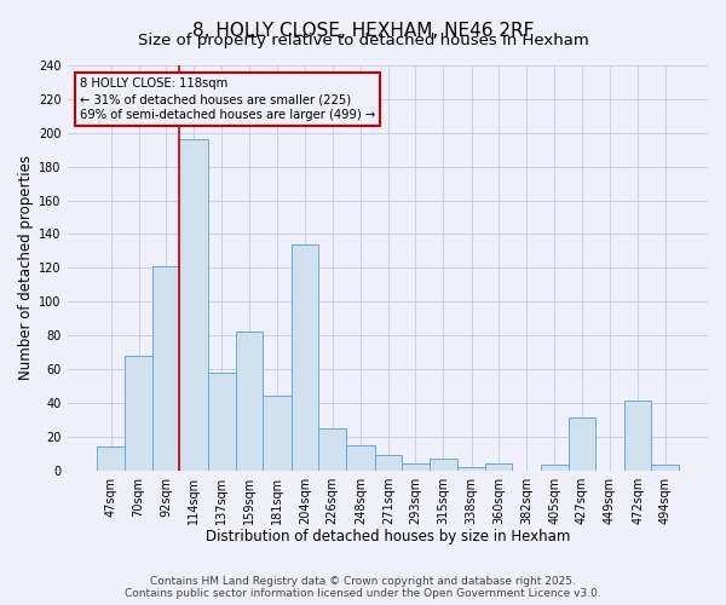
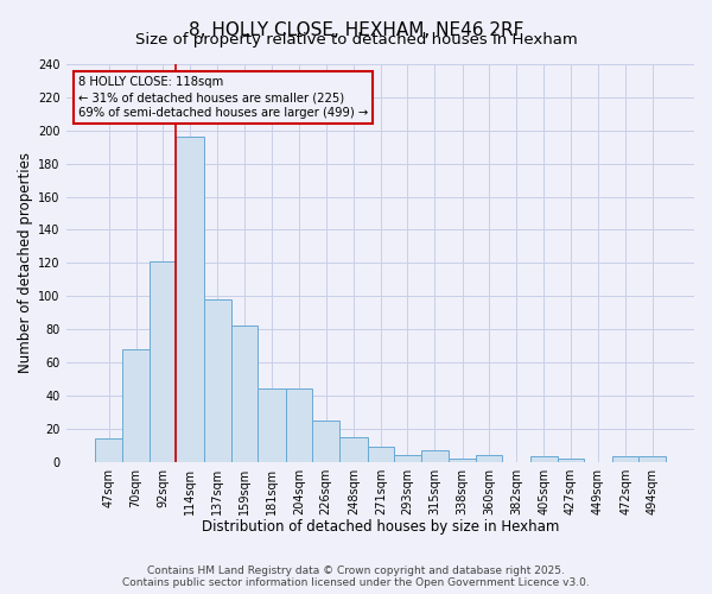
137sqm: 58 -> 98
204sqm: 134 -> 44
427sqm: 31 -> 2
472sqm: 41 -> 3
